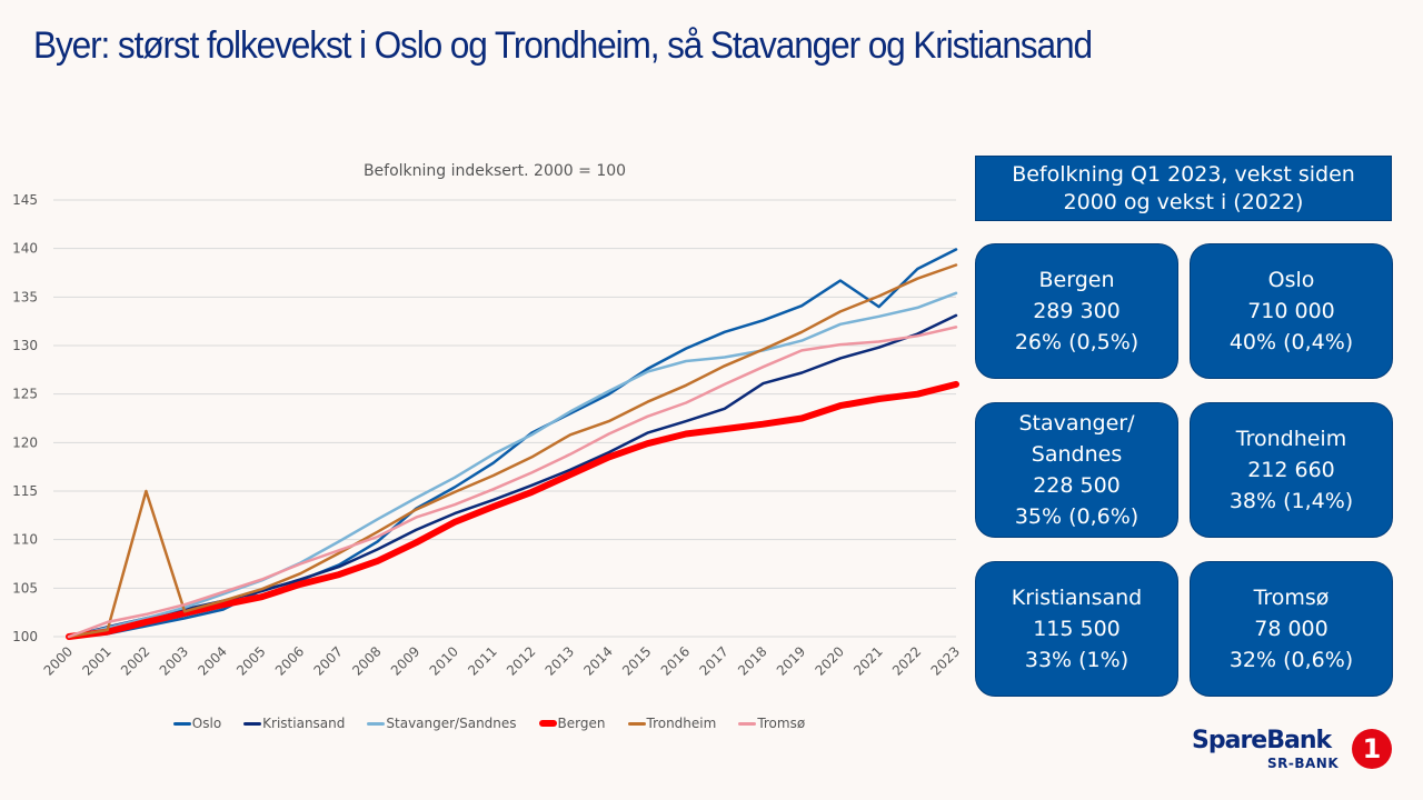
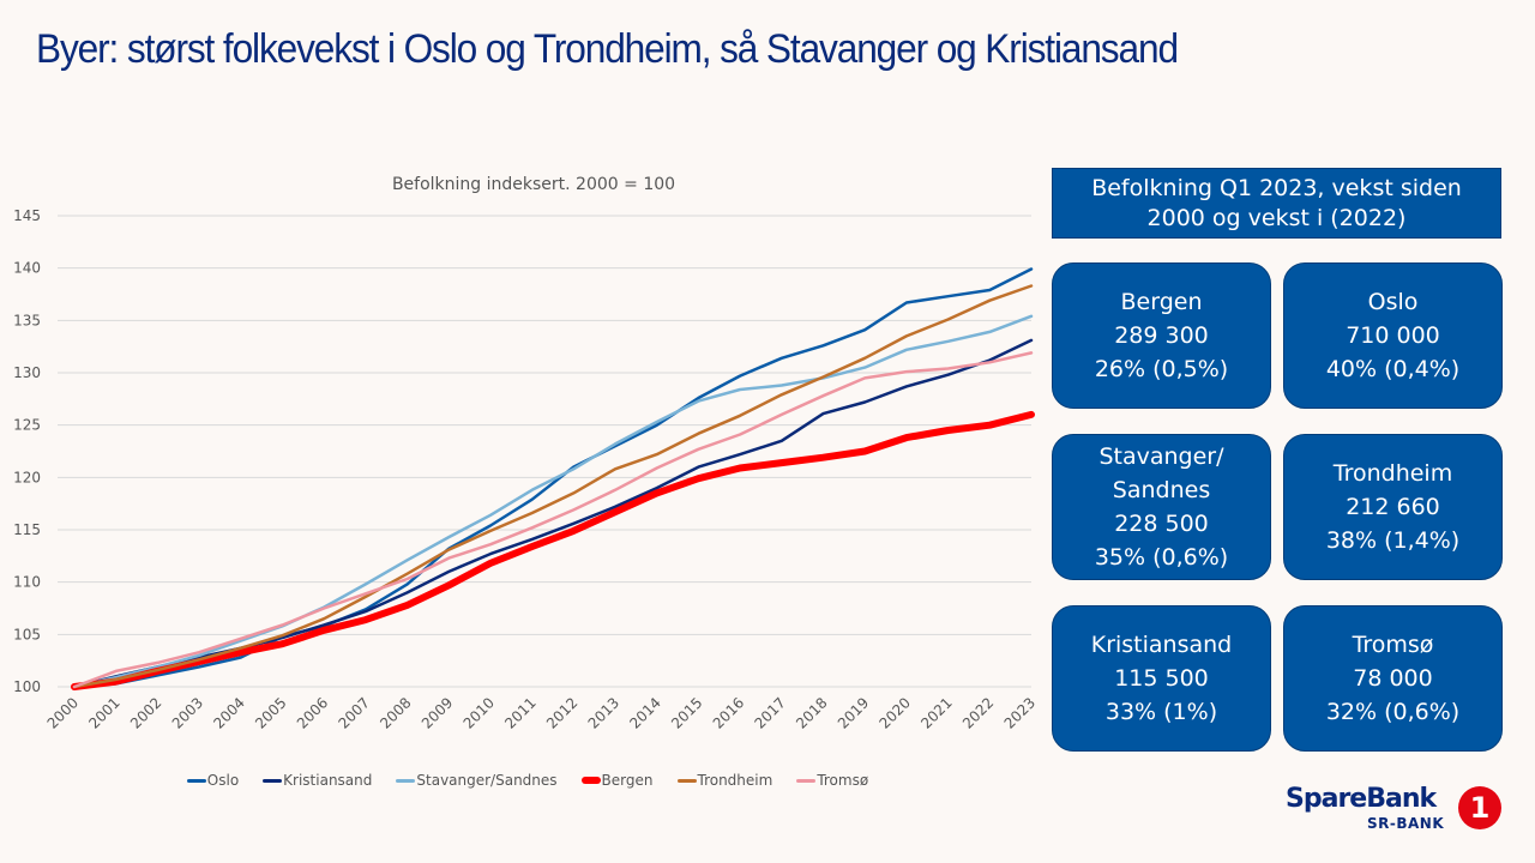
Trondheim/2002: 115 -> 102
Oslo/2021: 134 -> 137
